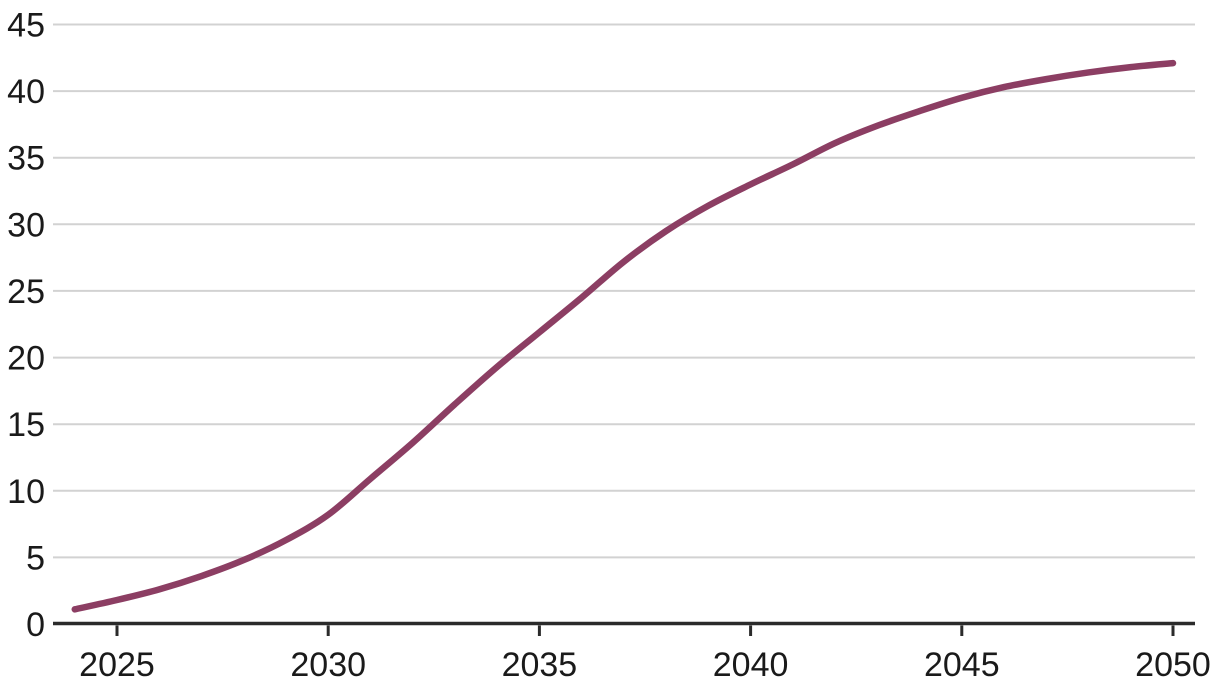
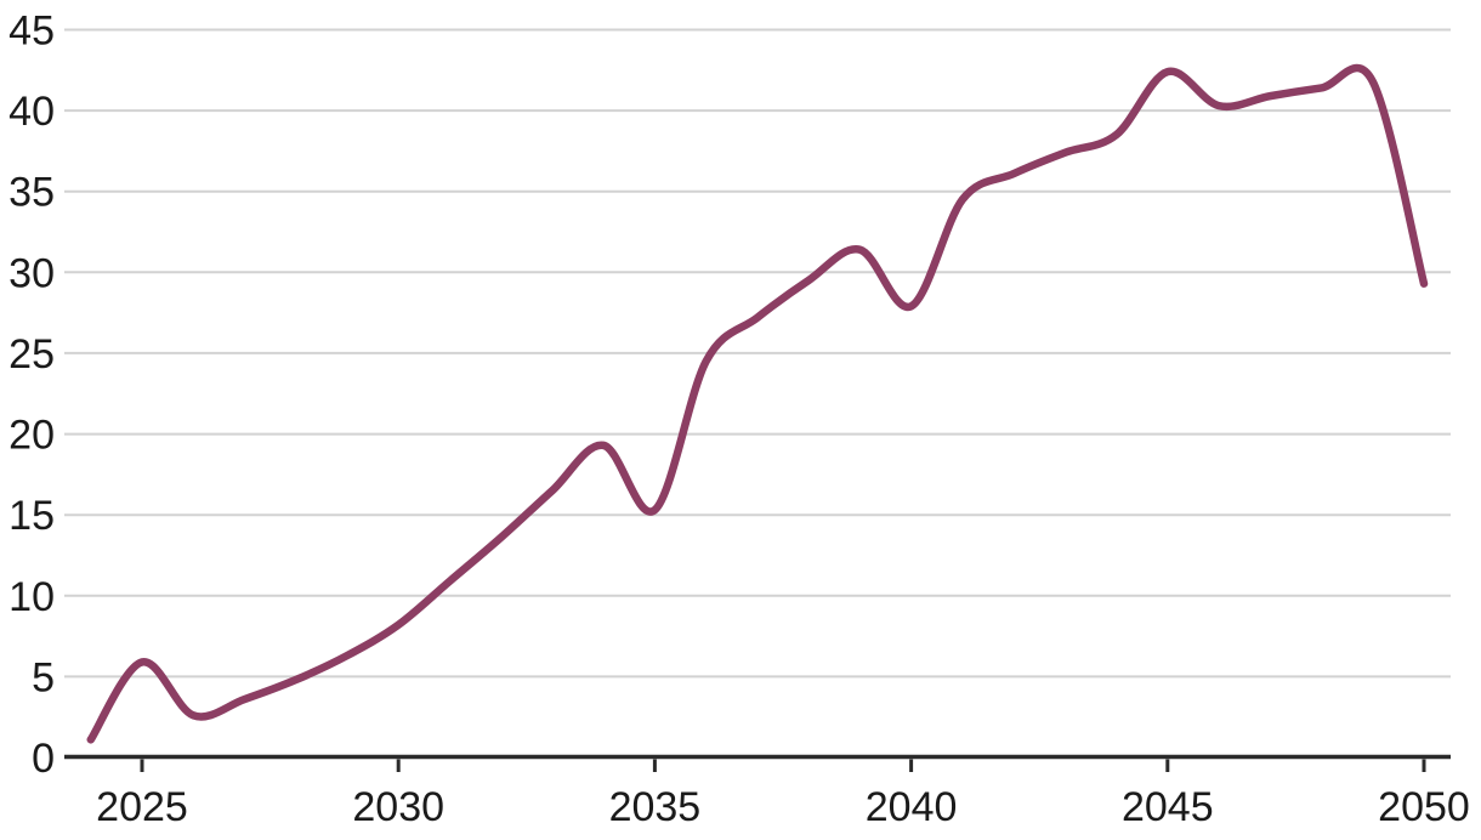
2025: 1.8 -> 5.9
2035: 21.9 -> 15.3
2040: 33.0 -> 27.9
2045: 39.5 -> 42.4
2050: 42.1 -> 29.3
